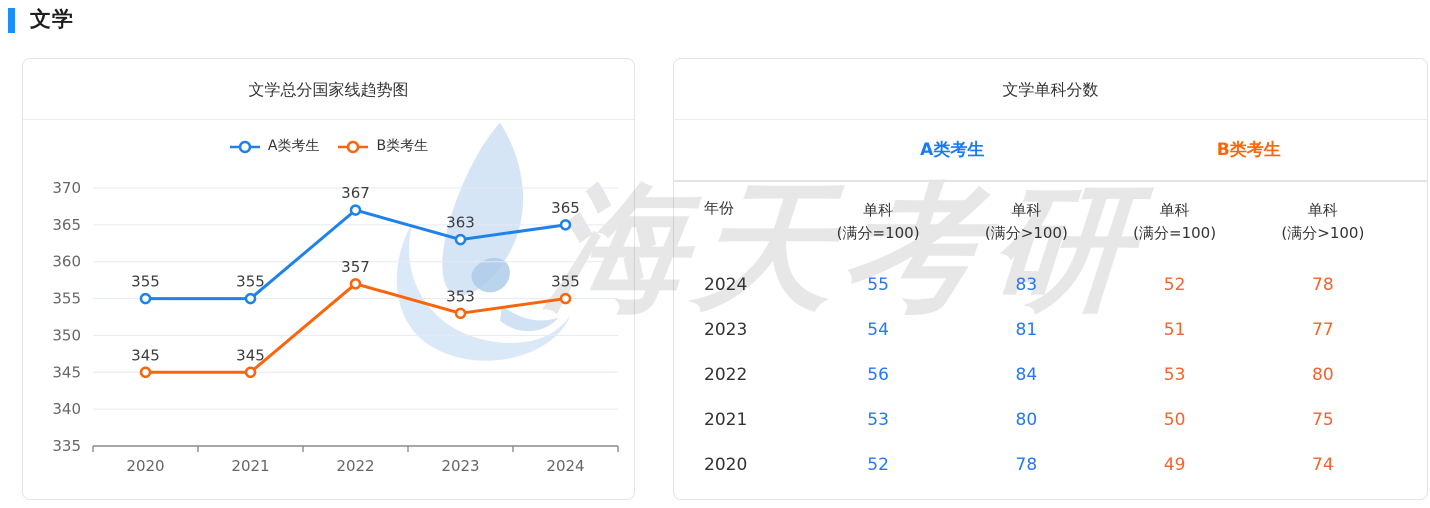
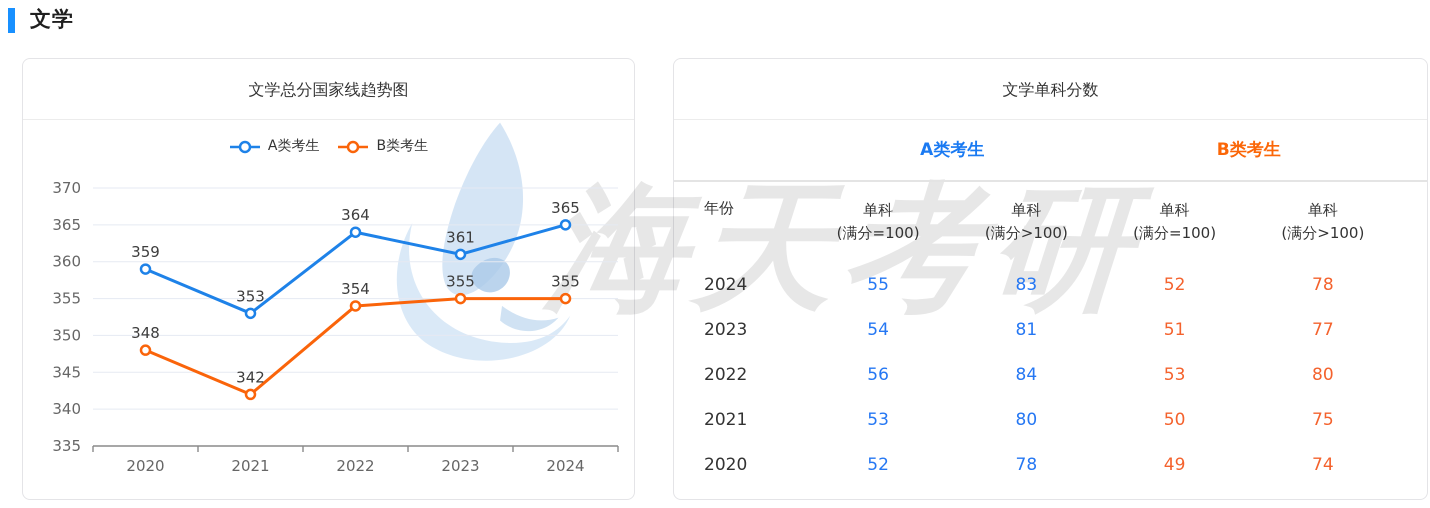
A类考生/2020: 355 -> 359
B类考生/2020: 345 -> 348
A类考生/2021: 355 -> 353
B类考生/2021: 345 -> 342
A类考生/2022: 367 -> 364
B类考生/2022: 357 -> 354
A类考生/2023: 363 -> 361
B类考生/2023: 353 -> 355
